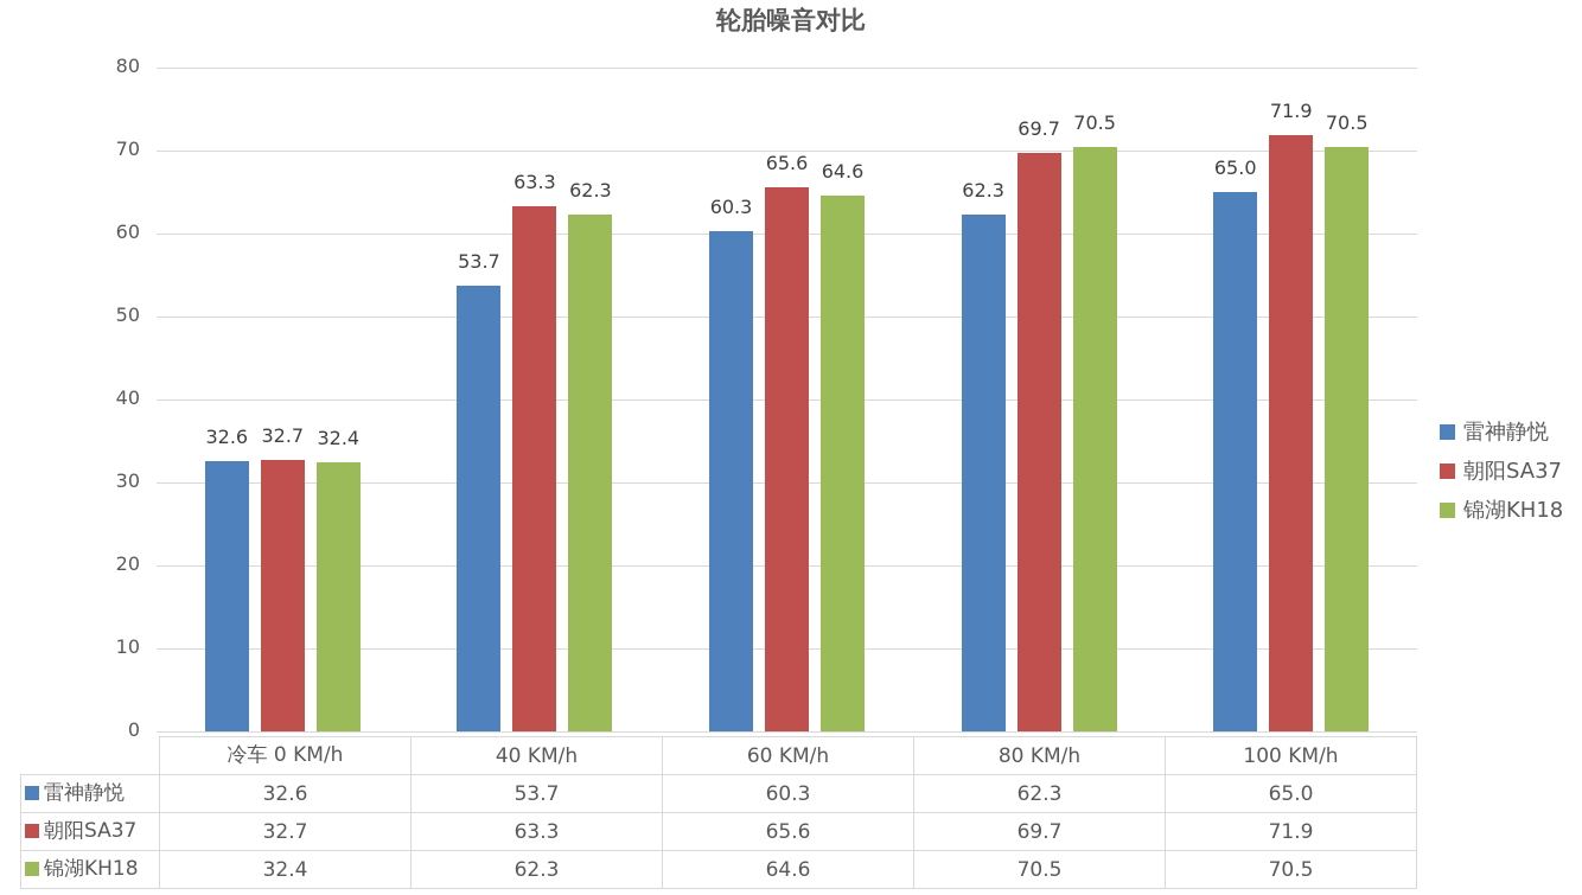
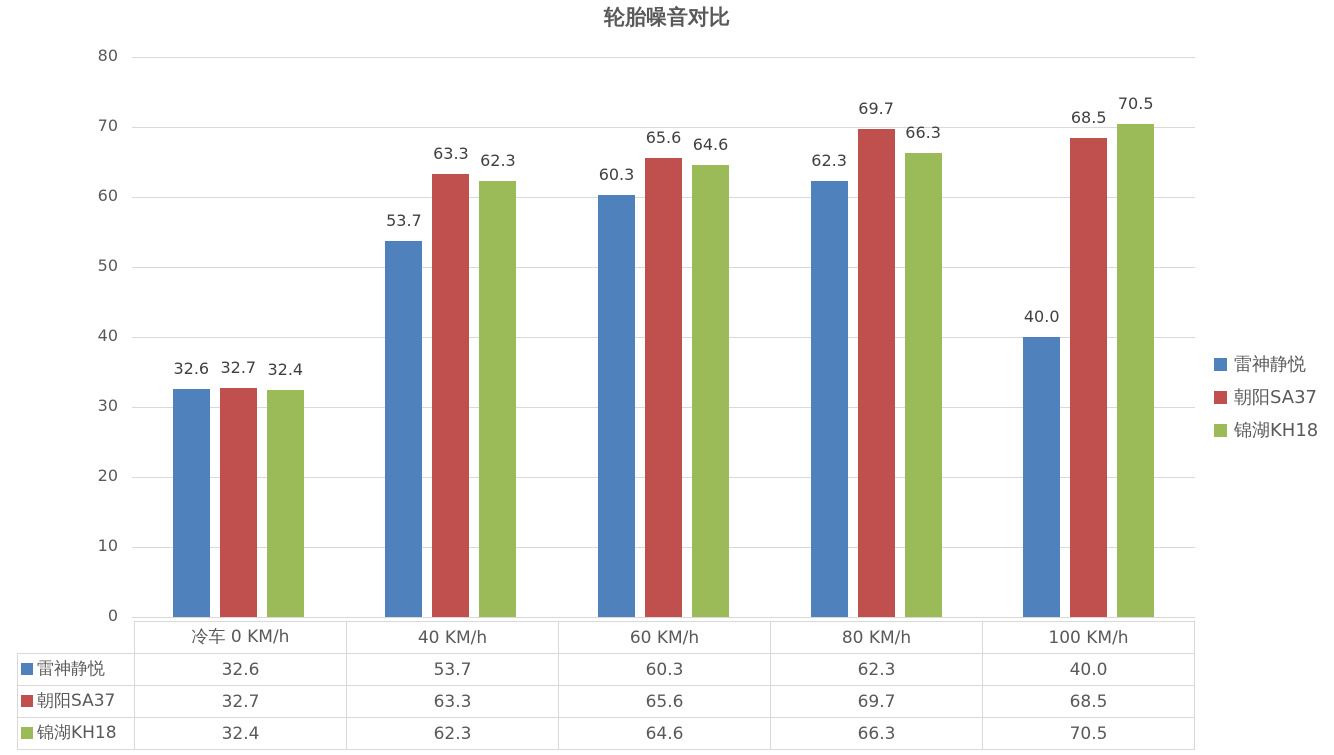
锦湖KH18/80 KM/h: 70.5 -> 66.3
雷神静悦/100 KM/h: 65.0 -> 40.0
朝阳SA37/100 KM/h: 71.9 -> 68.5
